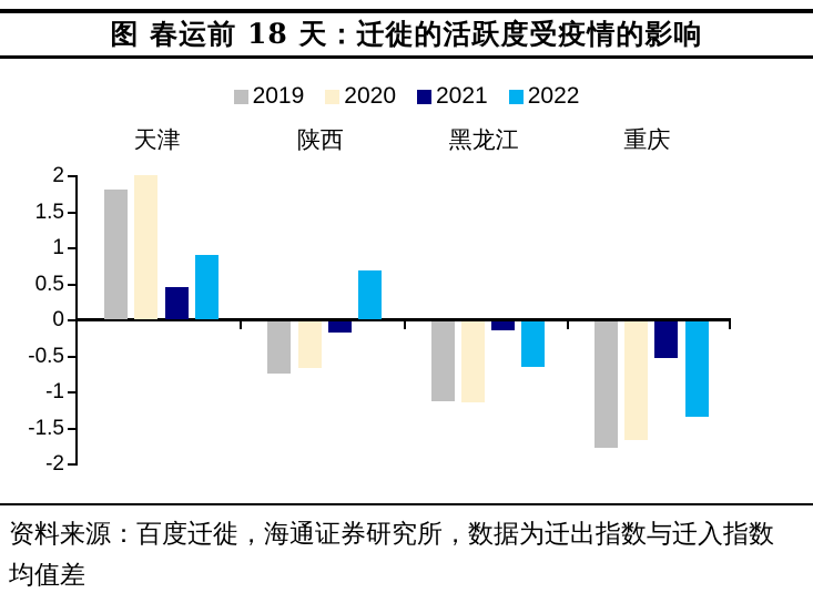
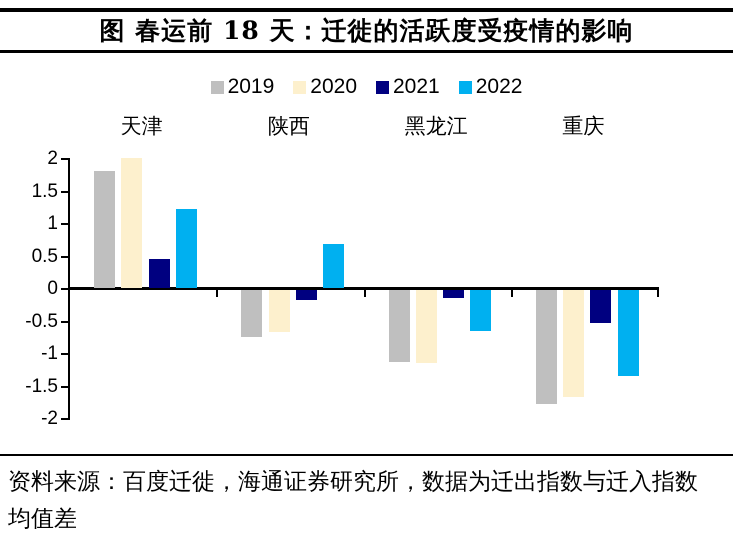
2022/天津: 0.9 -> 1.2
